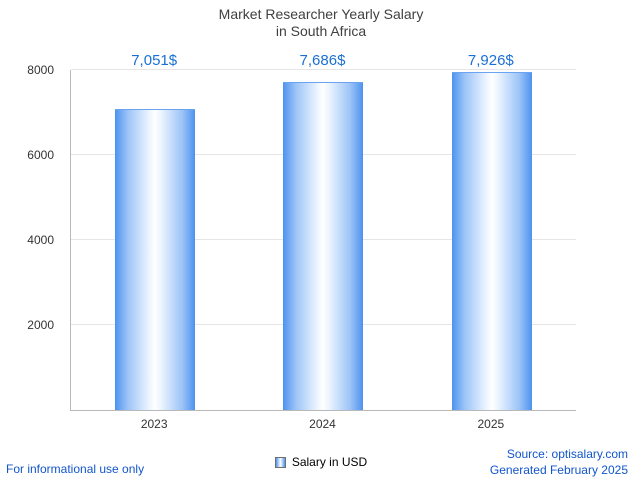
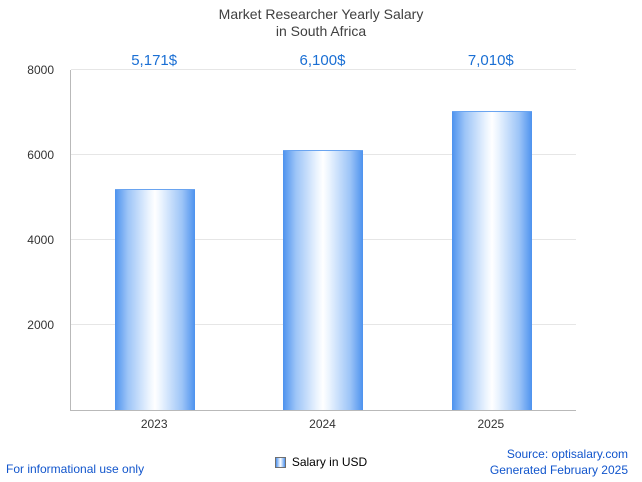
2023: 7,051 -> 5,171
2024: 7,686 -> 6,100
2025: 7,926 -> 7,010
